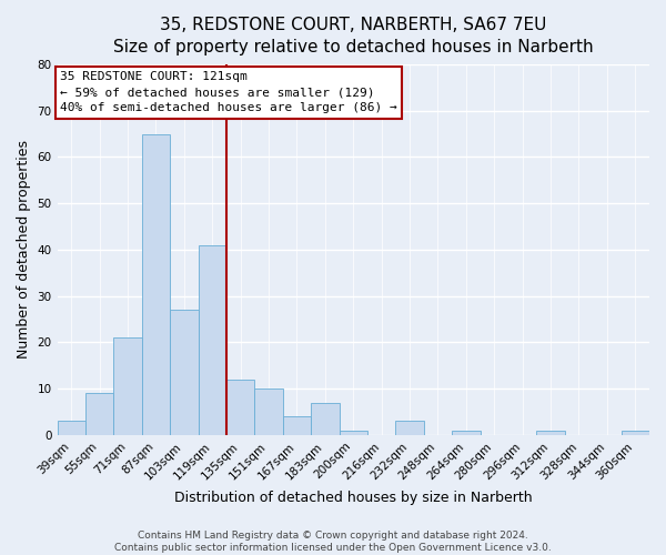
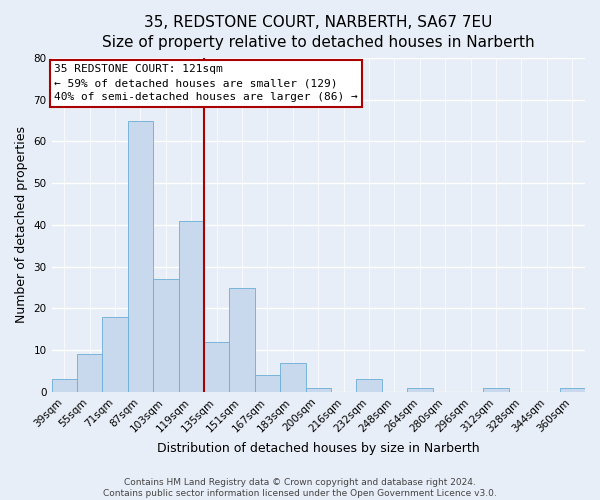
71sqm: 21 -> 18
151sqm: 10 -> 25
